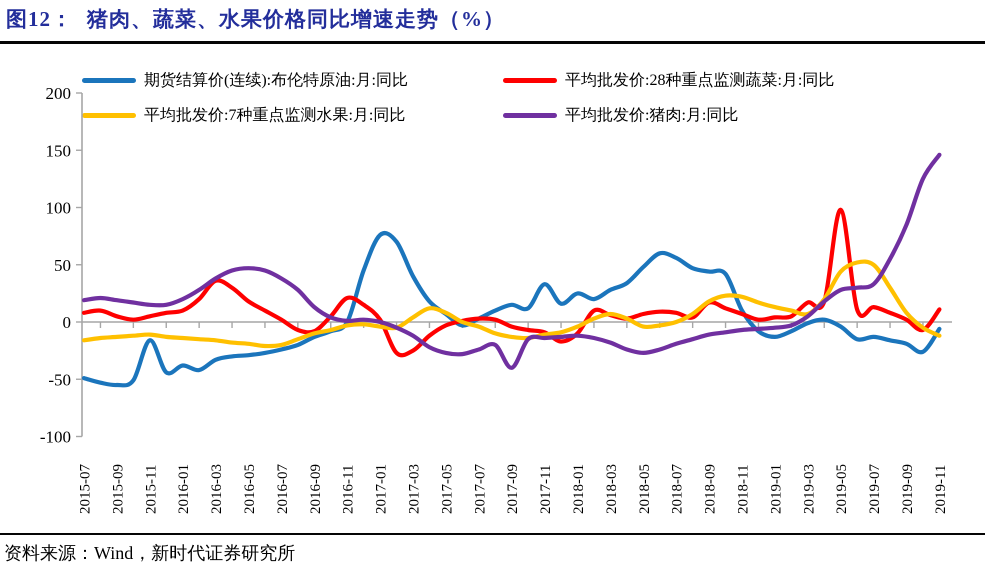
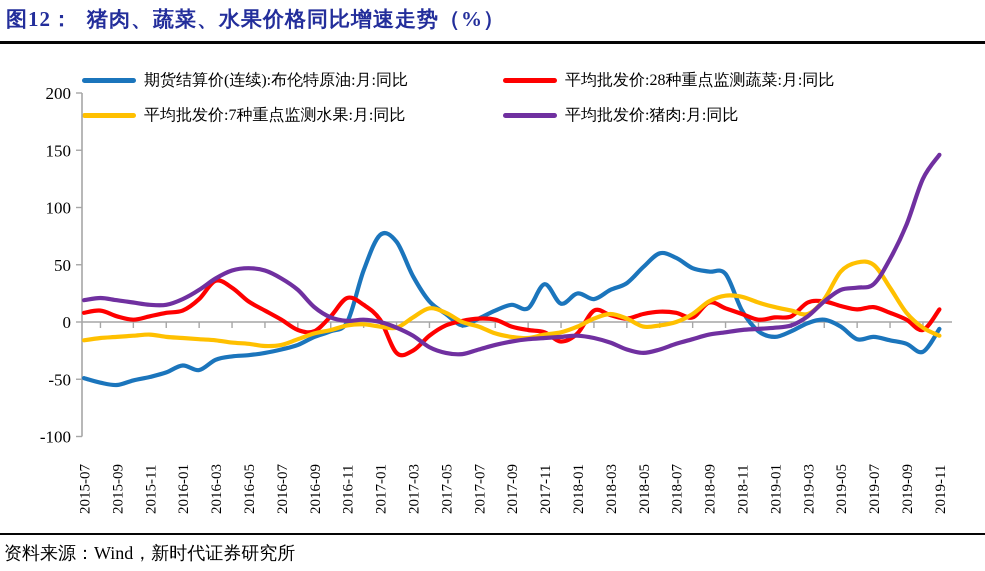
期货结算价(连续):布伦特原油:月:同比/2015-11: -16 -> -48
平均批发价:猪肉:月:同比/2017-09: -40 -> -17
平均批发价:28种重点监测蔬菜:月:同比/2019-05: 98 -> 14
